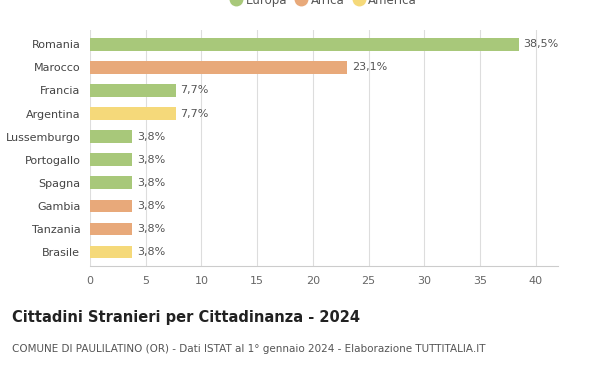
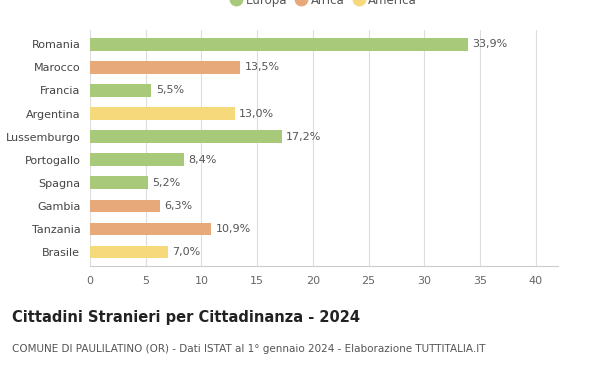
Romania: 38,5% -> 33,9%
Marocco: 23,1% -> 13,5%
Francia: 7,7% -> 5,5%
Argentina: 7,7% -> 13,0%
Lussemburgo: 3,8% -> 17,2%
Portogallo: 3,8% -> 8,4%
Spagna: 3,8% -> 5,2%
Gambia: 3,8% -> 6,3%
Tanzania: 3,8% -> 10,9%
Brasile: 3,8% -> 7,0%
